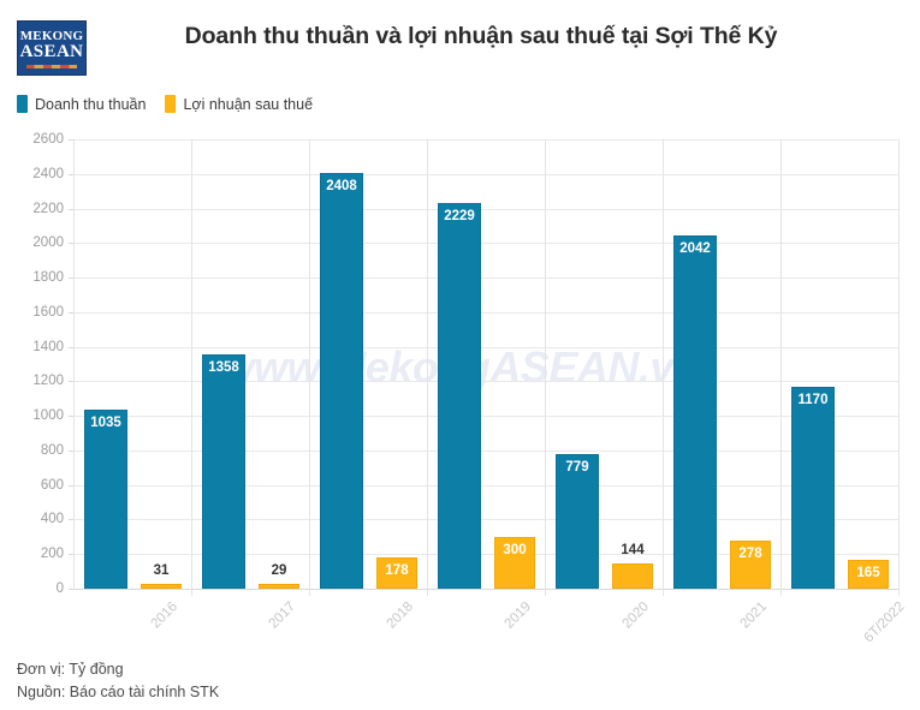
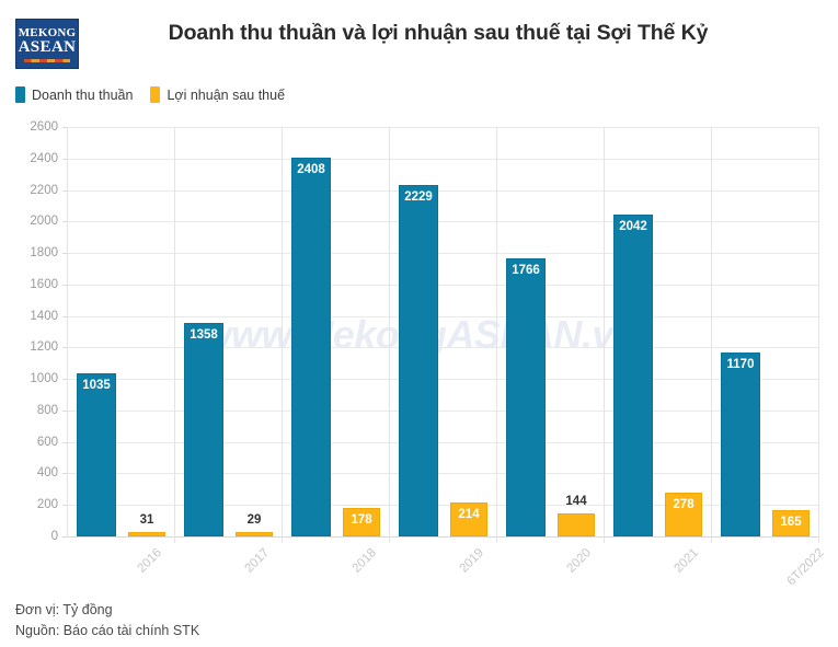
Lợi nhuận sau thuế/2019: 300 -> 214
Doanh thu thuần/2020: 779 -> 1766
